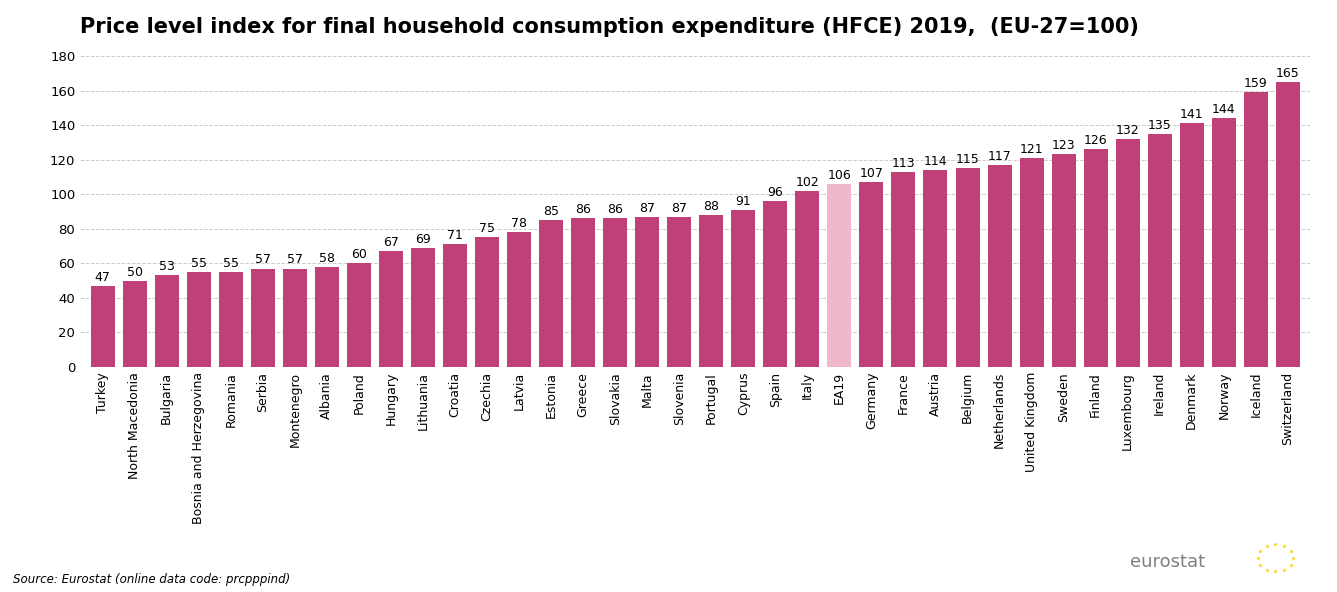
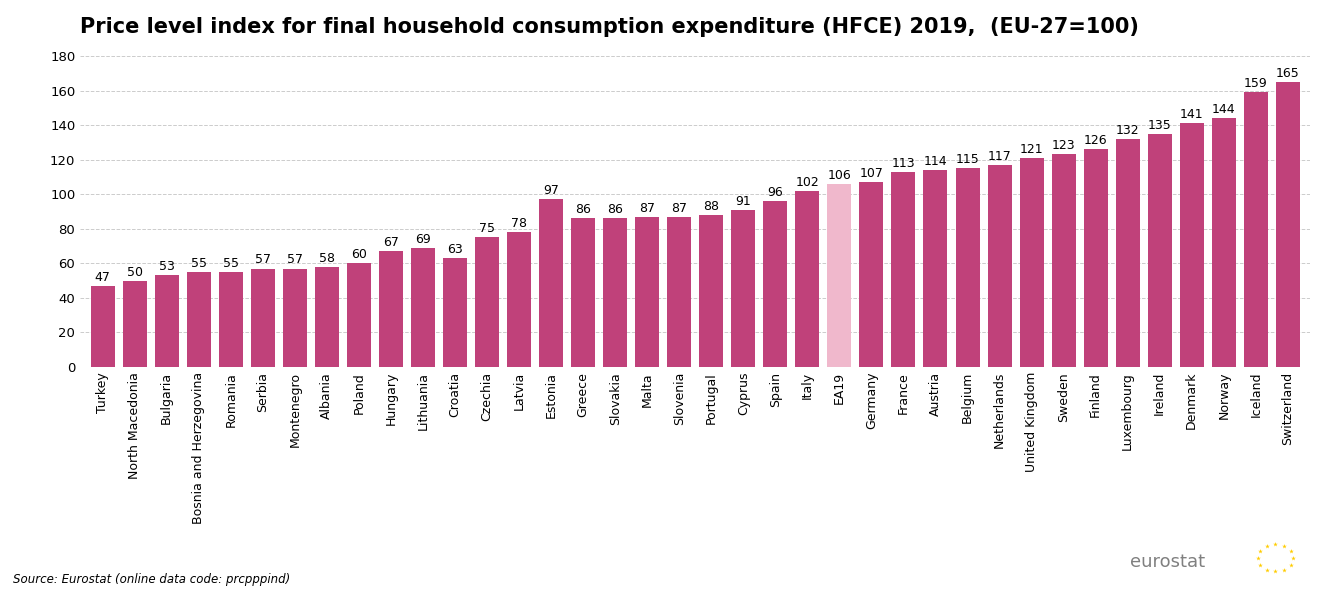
Croatia: 71 -> 63
Estonia: 85 -> 97
